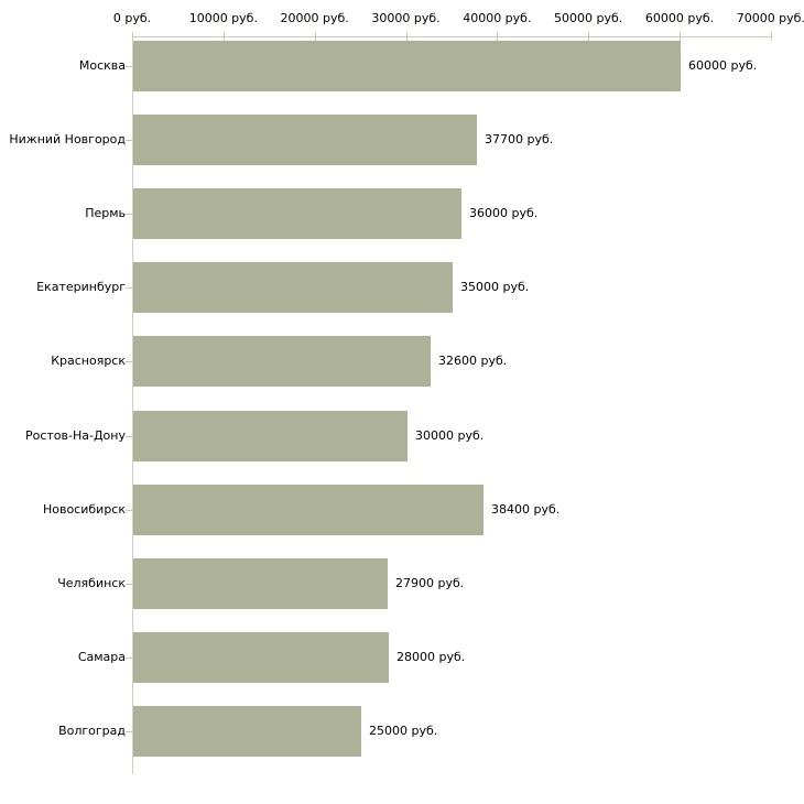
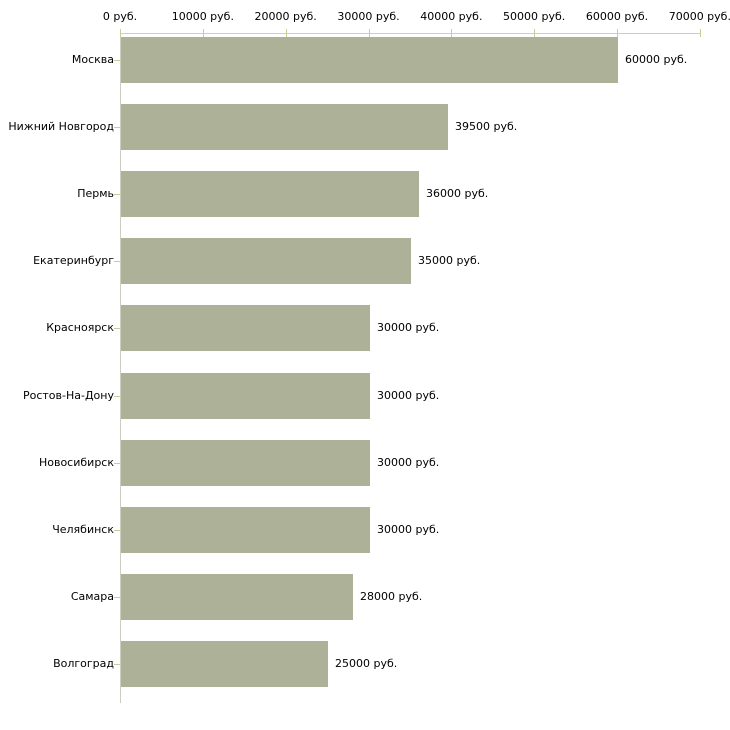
Нижний Новгород: 37700 -> 39500
Красноярск: 32600 -> 30000
Новосибирск: 38400 -> 30000
Челябинск: 27900 -> 30000
